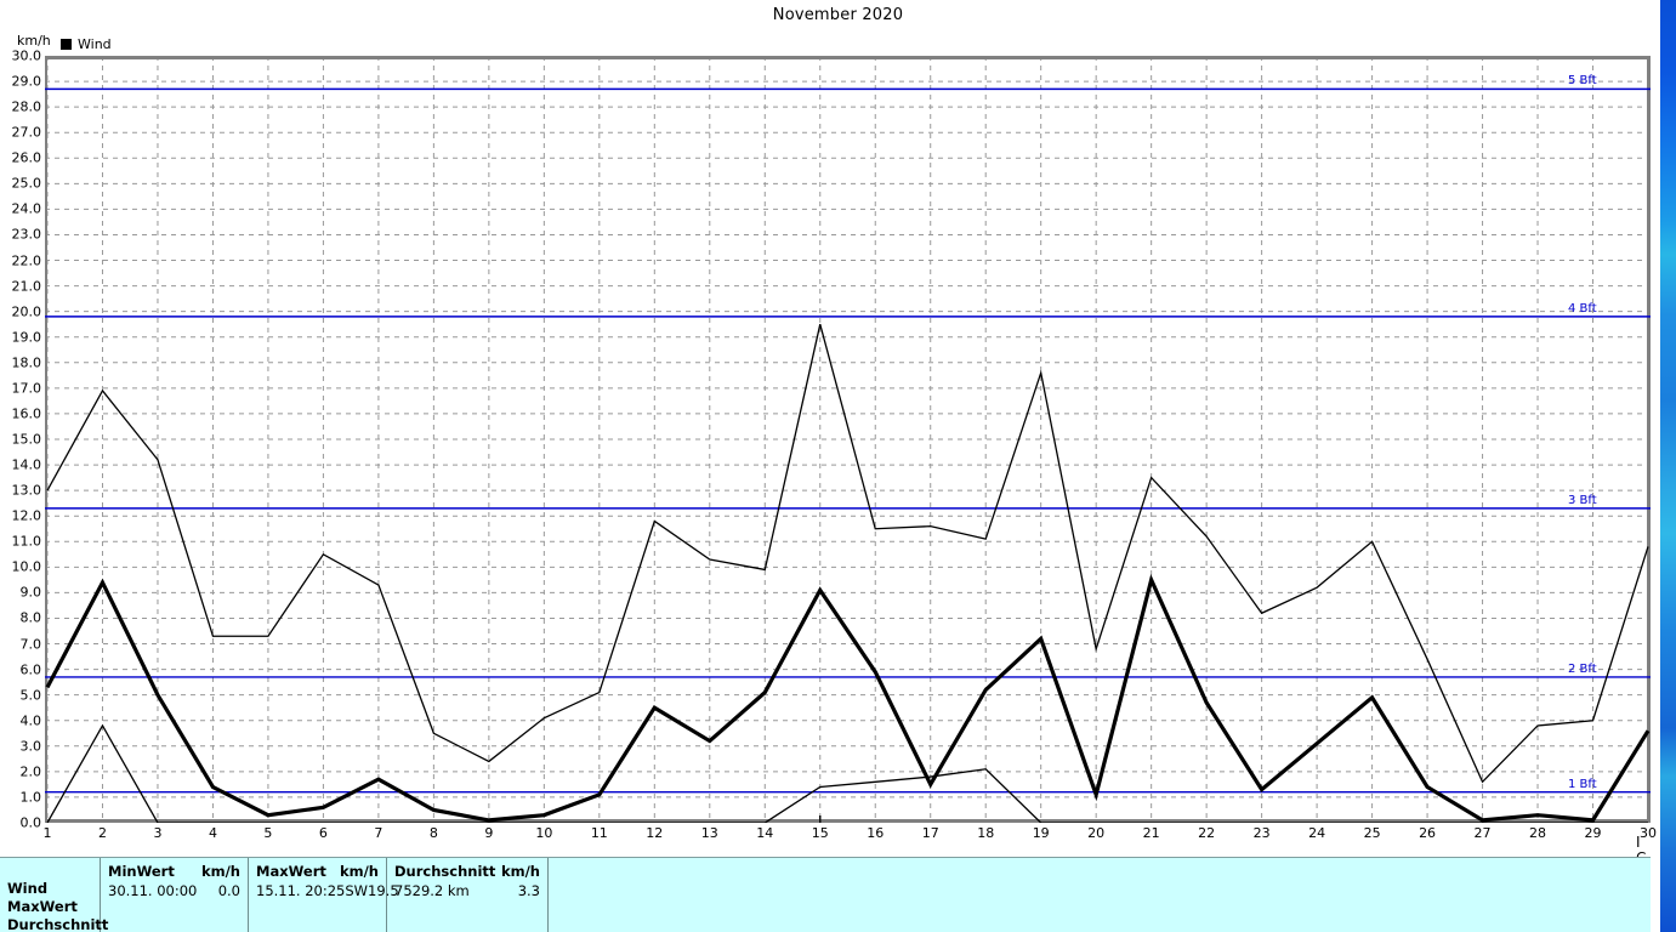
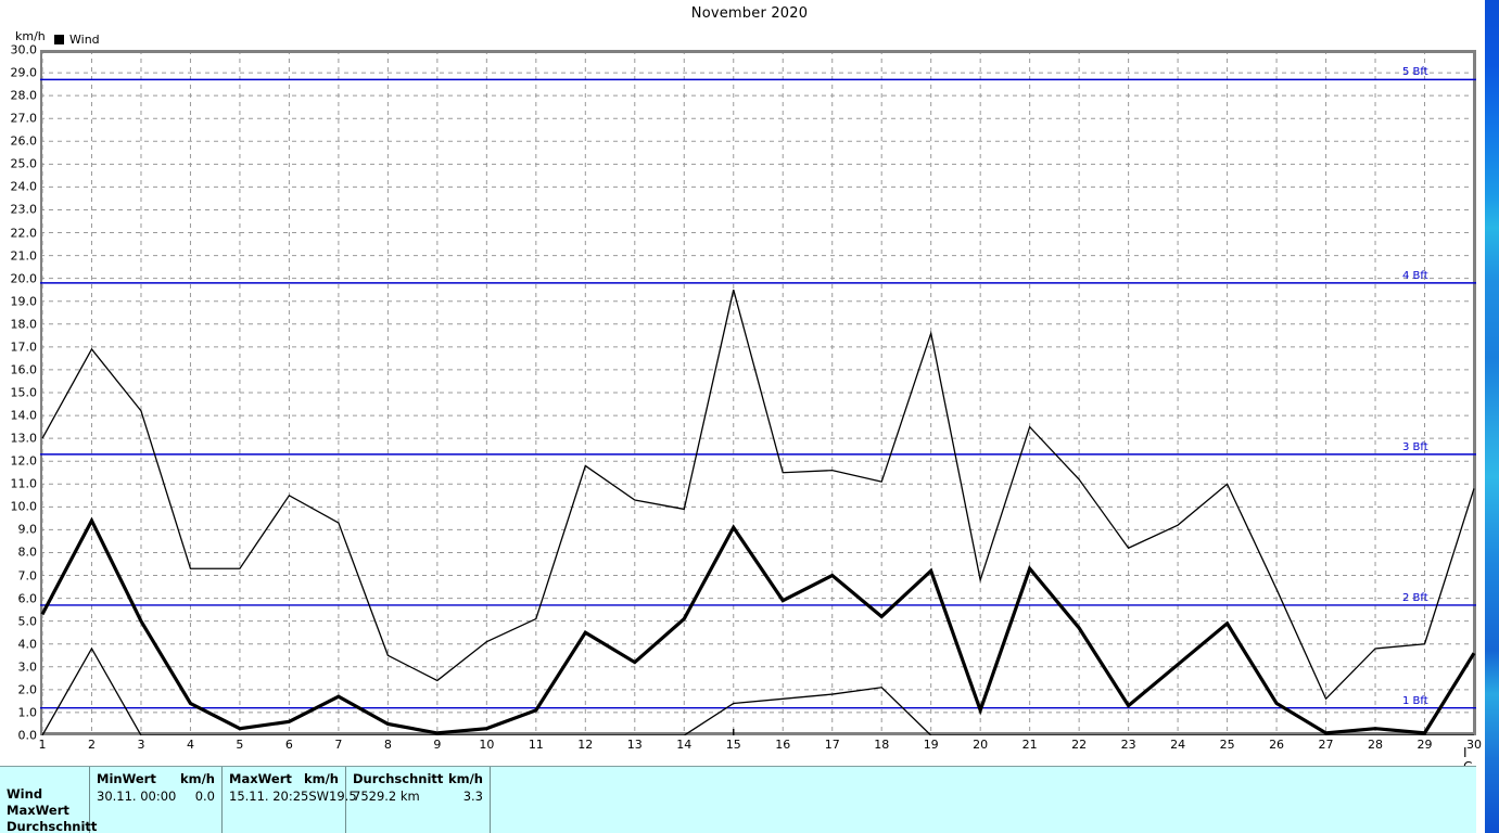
Durchschnitt/17: 1.5 -> 7.0
Durchschnitt/21: 9.5 -> 7.3
